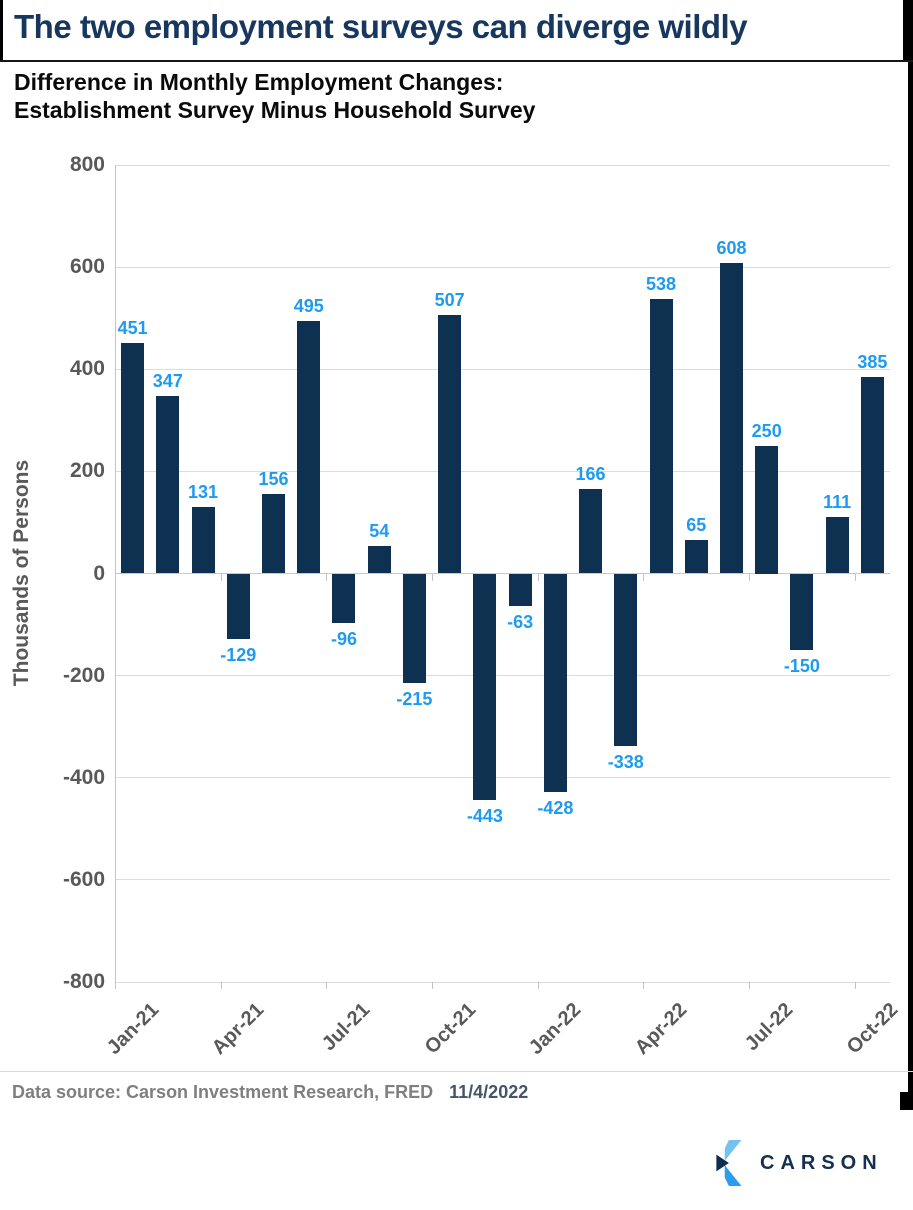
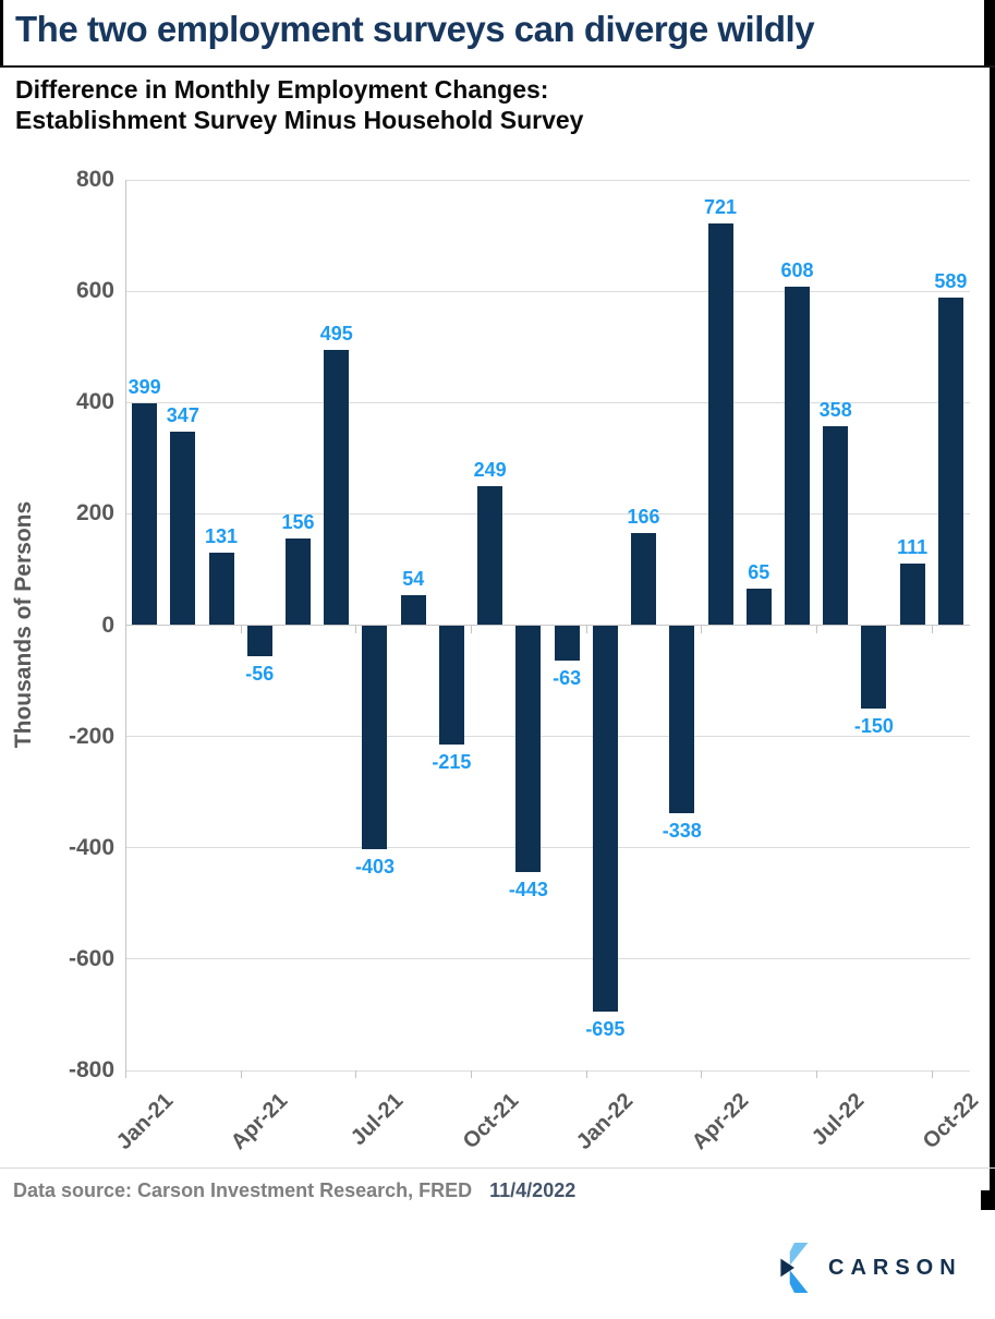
Jan-21: 451 -> 399
Apr-21: -129 -> -56
Jul-21: -96 -> -403
Oct-21: 507 -> 249
Jan-22: -428 -> -695
Apr-22: 538 -> 721
Jul-22: 250 -> 358
Oct-22: 385 -> 589
